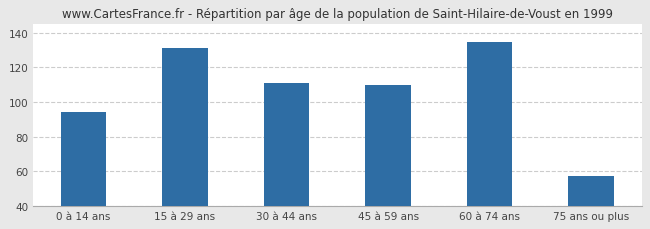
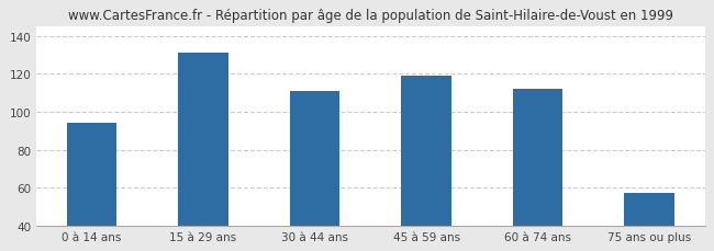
45 à 59 ans: 110 -> 119
60 à 74 ans: 135 -> 112
